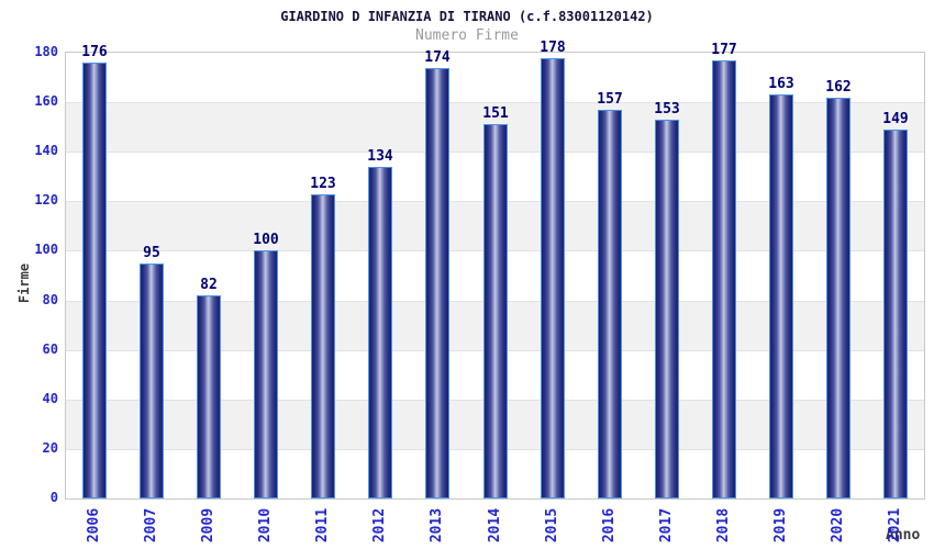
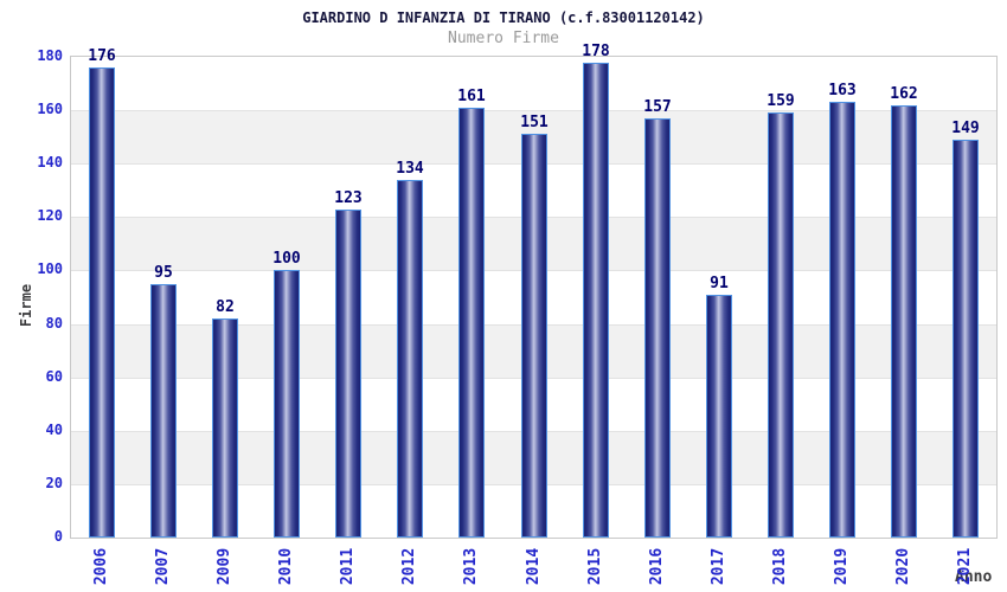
2013: 174 -> 161
2017: 153 -> 91
2018: 177 -> 159
